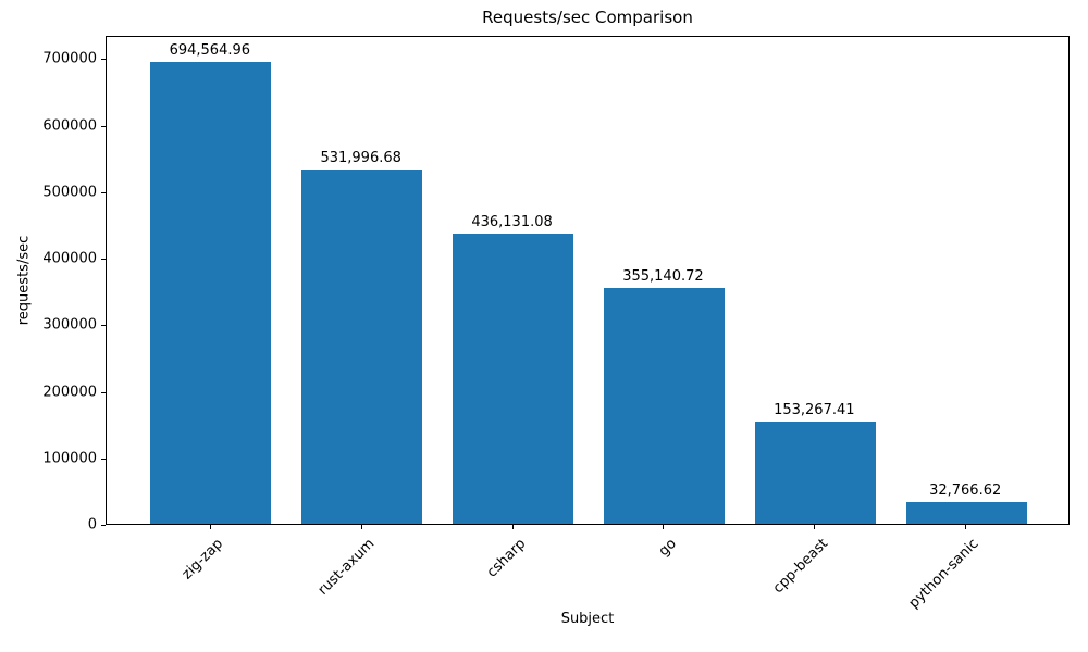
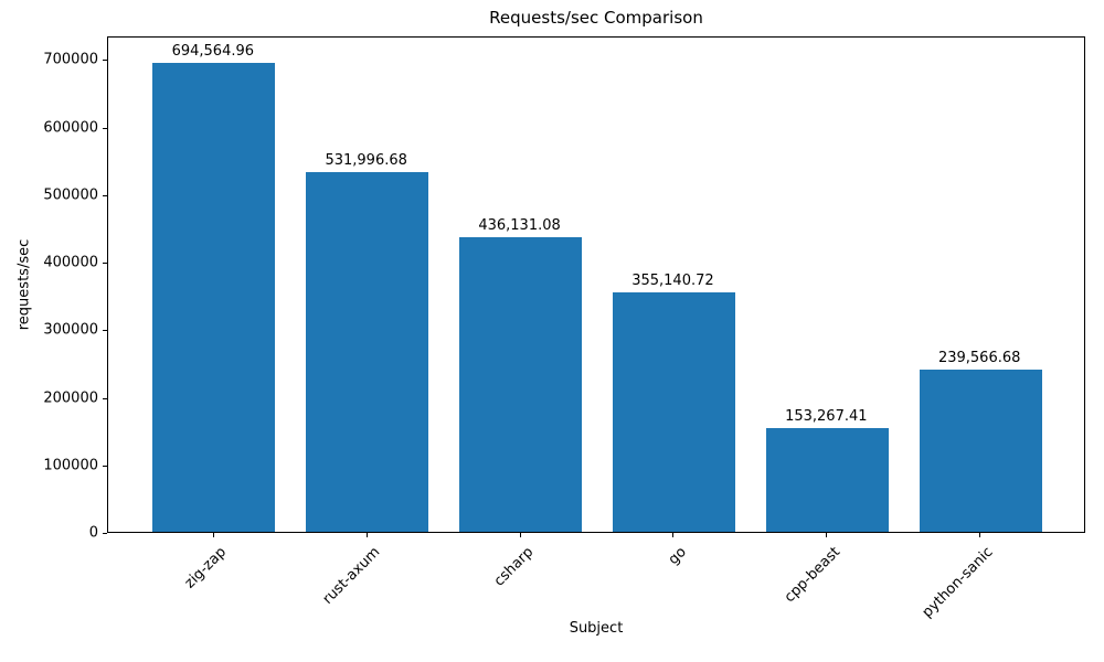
python-sanic: 32,766.62 -> 239,566.68
